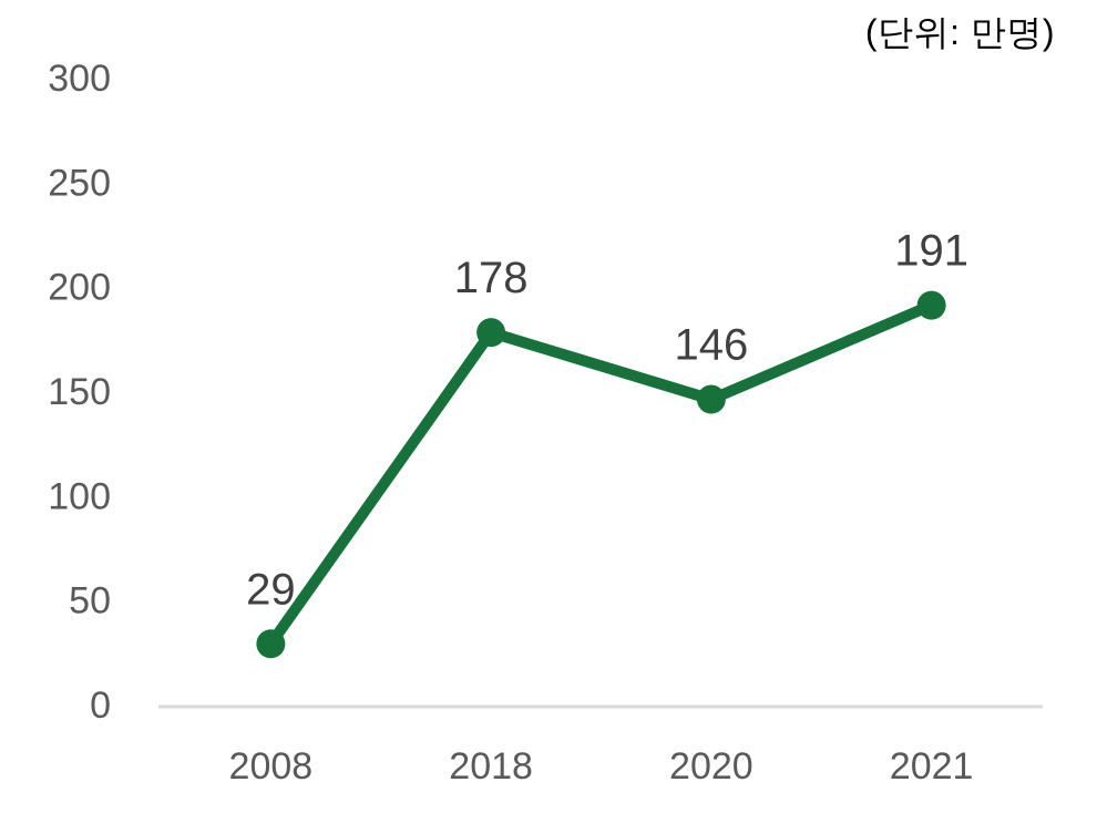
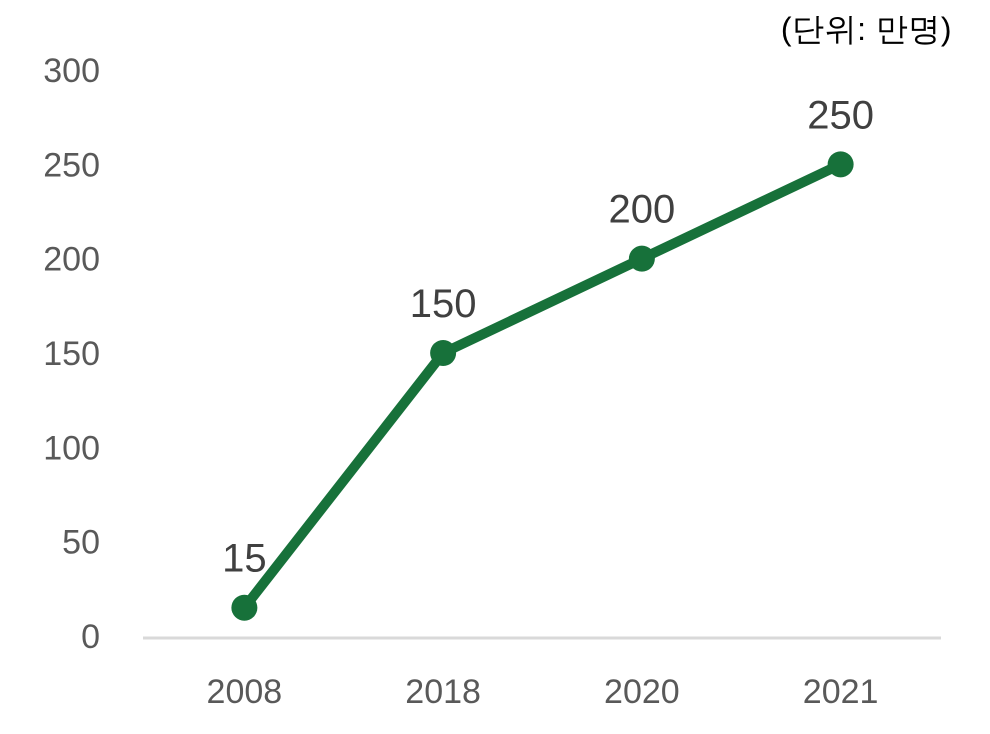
2008: 29 -> 15
2018: 178 -> 150
2020: 146 -> 200
2021: 191 -> 250
